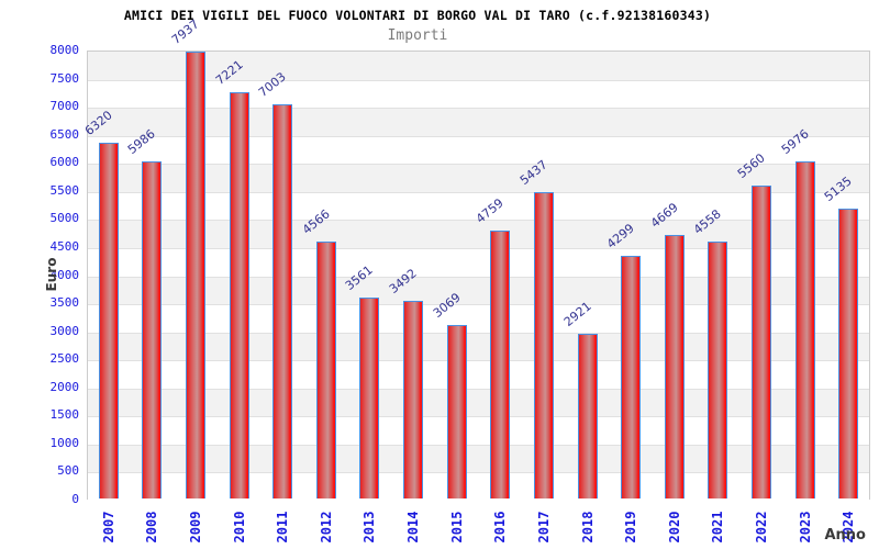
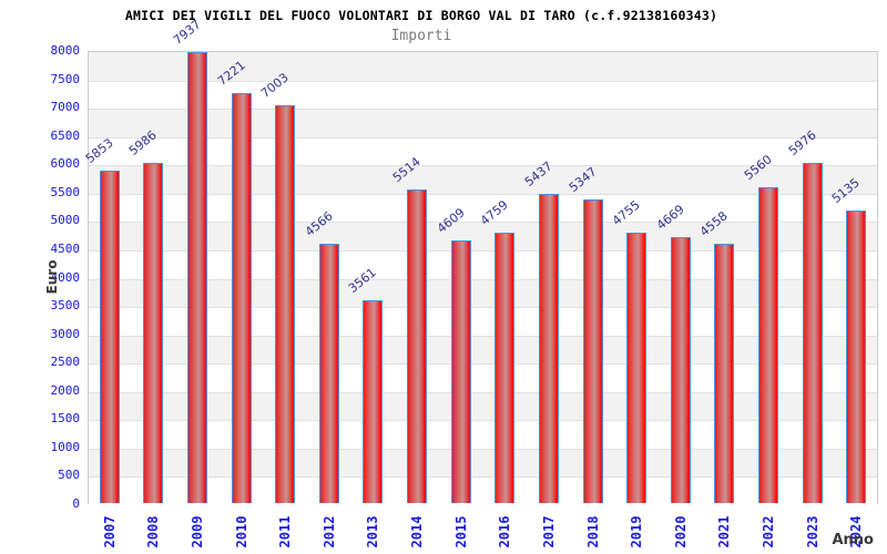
2007: 6320 -> 5853
2014: 3492 -> 5514
2015: 3069 -> 4609
2018: 2921 -> 5347
2019: 4299 -> 4755
